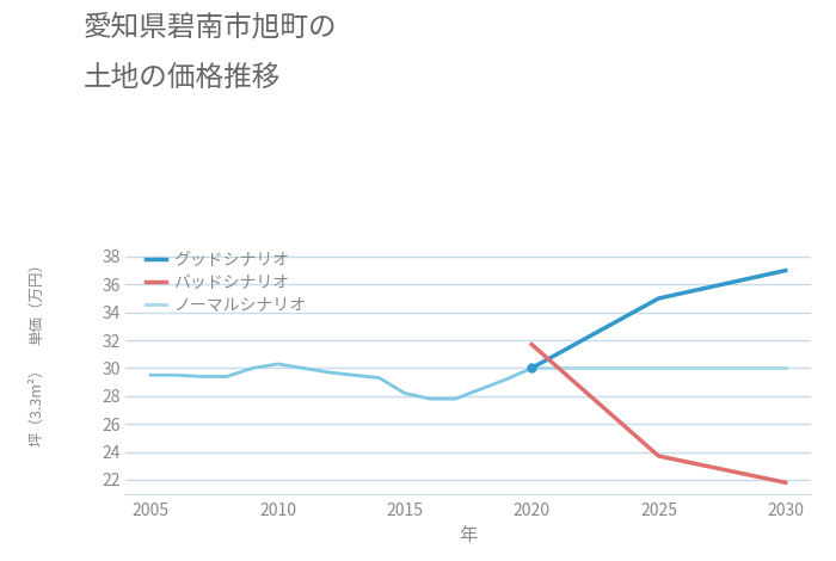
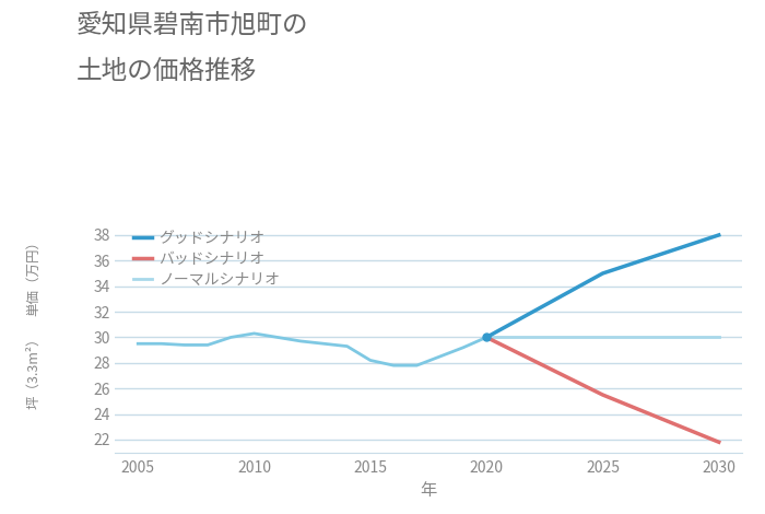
バッドシナリオ/2020: 31.7 -> 30.0
バッドシナリオ/2025: 23.7 -> 25.5
グッドシナリオ/2030: 37 -> 38
